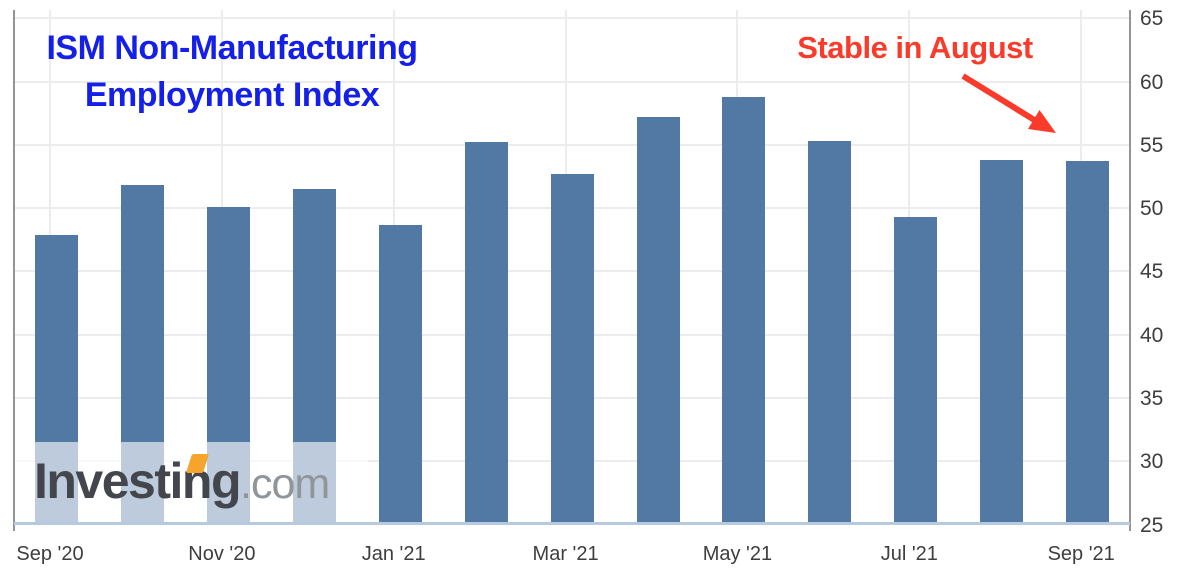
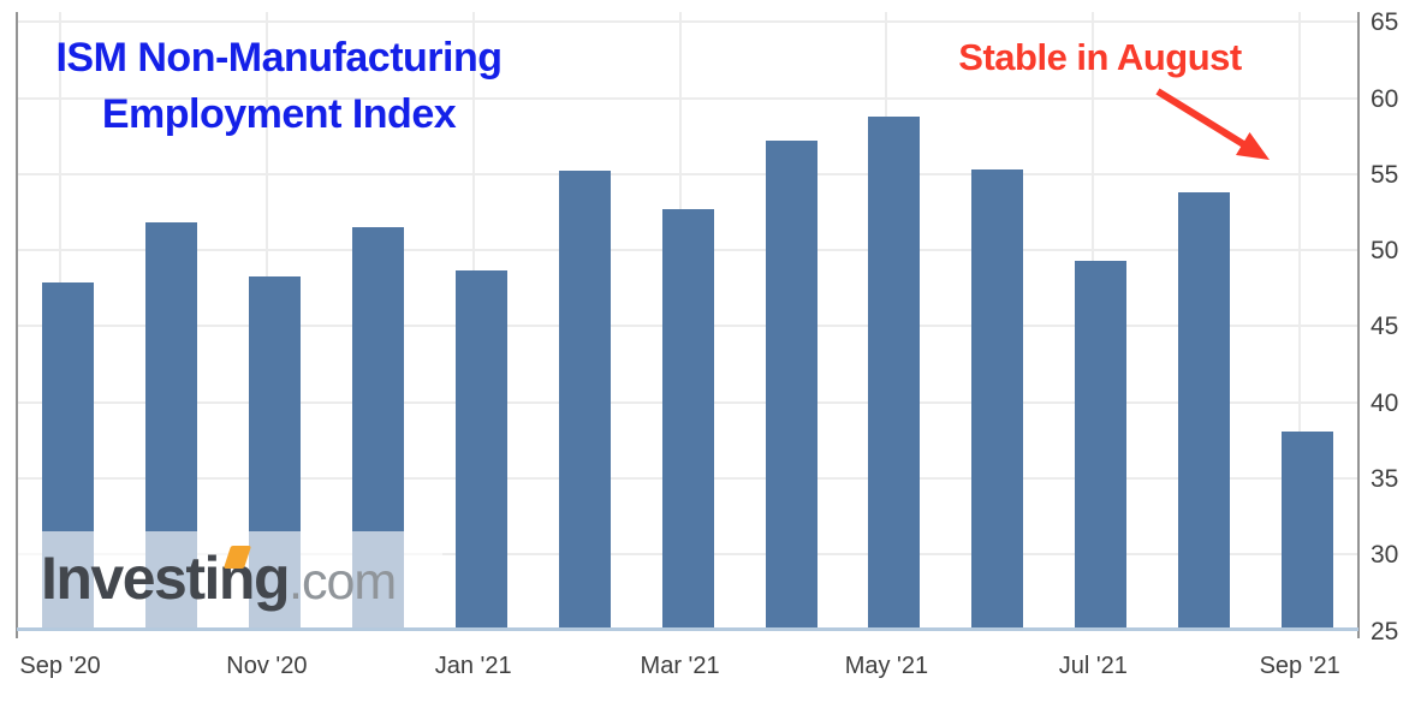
Nov '20: 50.1 -> 48.3
Sep '21: 53.7 -> 38.1
